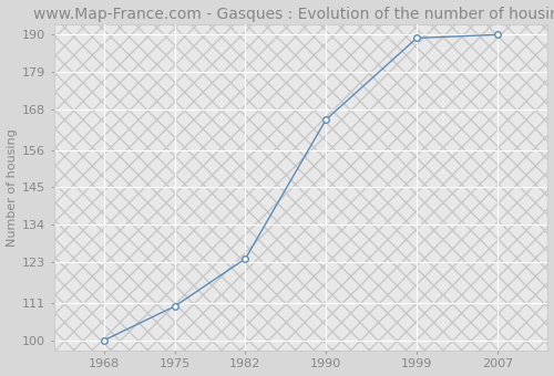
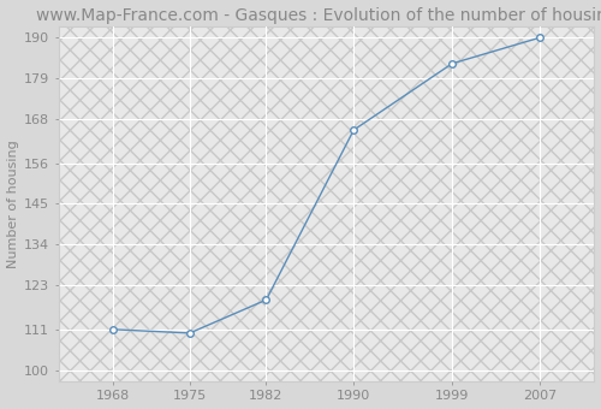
1968: 100 -> 111
1982: 124 -> 119
1999: 189 -> 183
